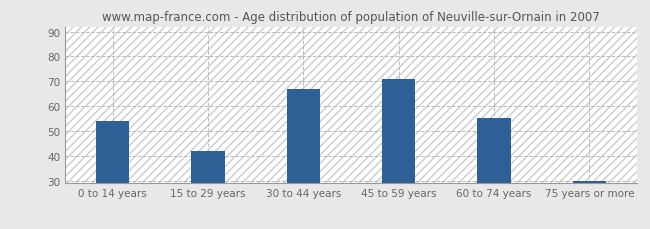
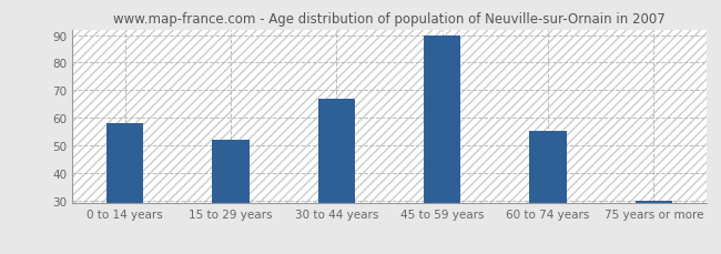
0 to 14 years: 54 -> 58
15 to 29 years: 42 -> 52
45 to 59 years: 71 -> 90
